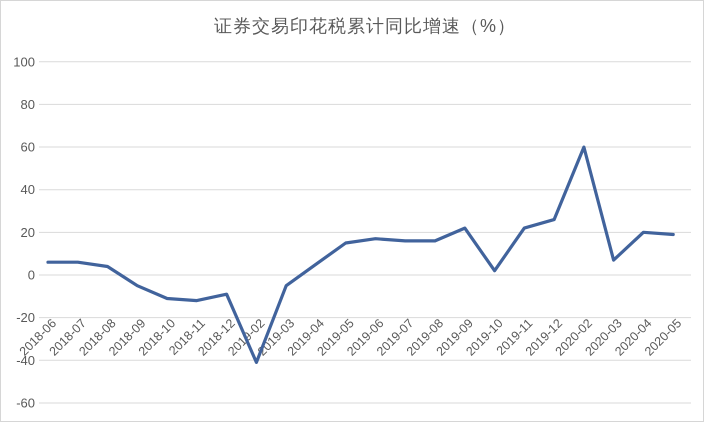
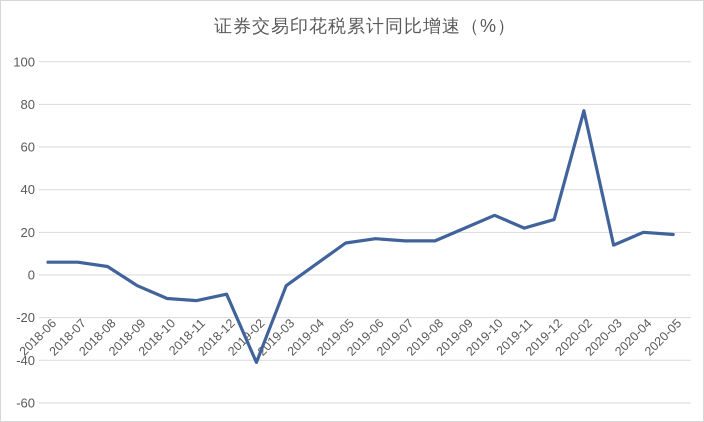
2019-10: 2 -> 28
2020-02: 60 -> 77
2020-03: 7 -> 14
